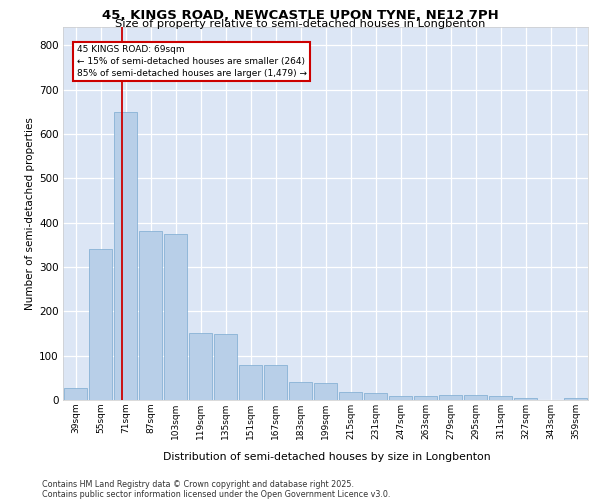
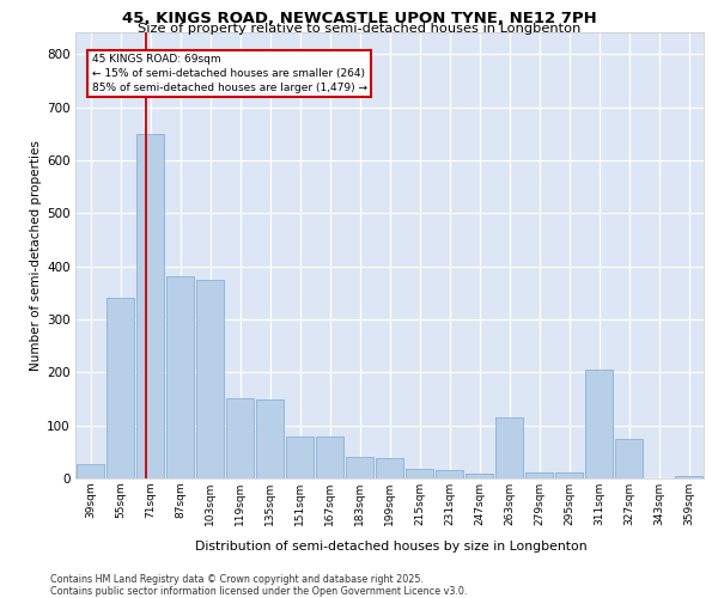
263sqm: 10 -> 115
311sqm: 10 -> 205
327sqm: 5 -> 75
